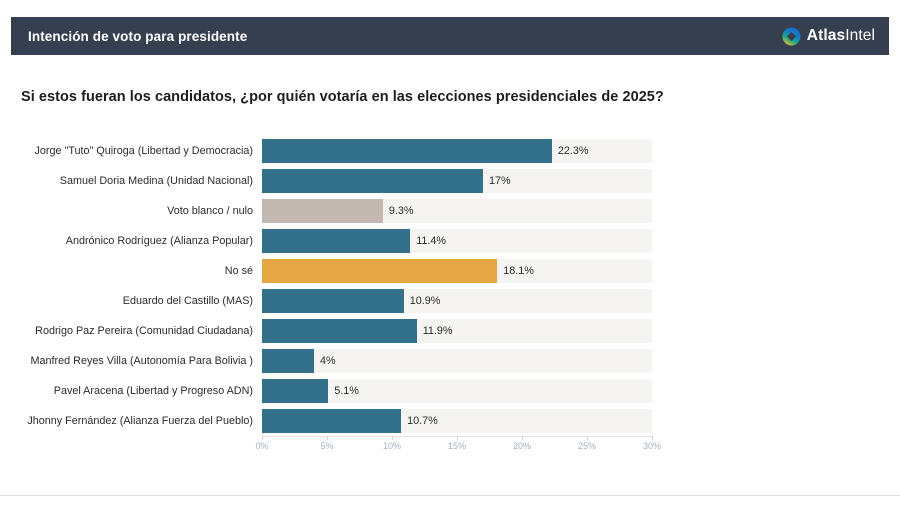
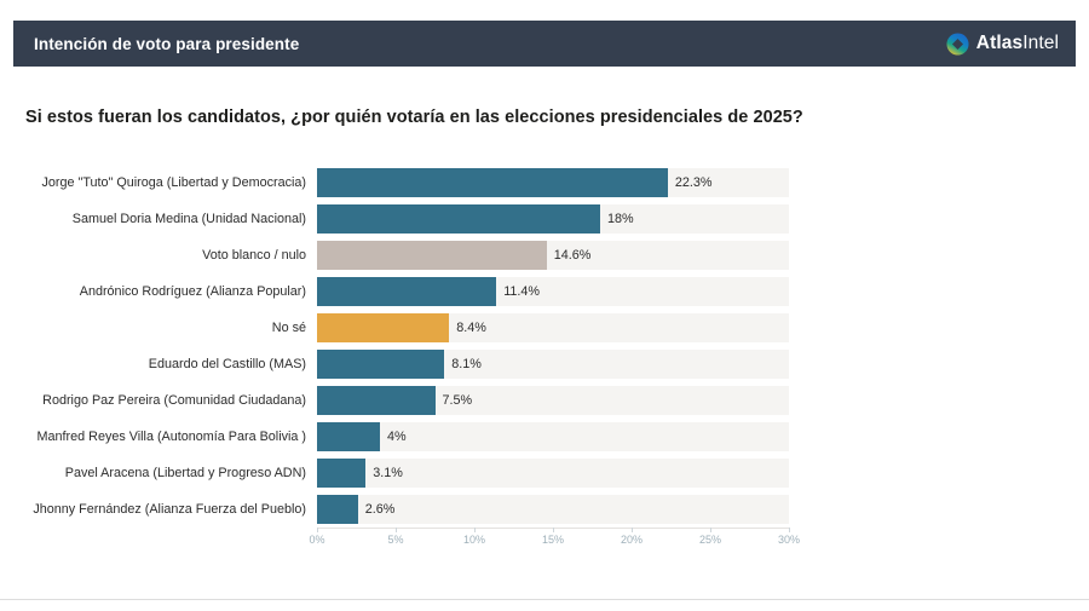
Samuel Doria Medina (Unidad Nacional): 17% -> 18%
Voto blanco / nulo: 9.3% -> 14.6%
No sé: 18.1% -> 8.4%
Eduardo del Castillo (MAS): 10.9% -> 8.1%
Rodrigo Paz Pereira (Comunidad Ciudadana): 11.9% -> 7.5%
Pavel Aracena (Libertad y Progreso ADN): 5.1% -> 3.1%
Jhonny Fernández (Alianza Fuerza del Pueblo): 10.7% -> 2.6%
